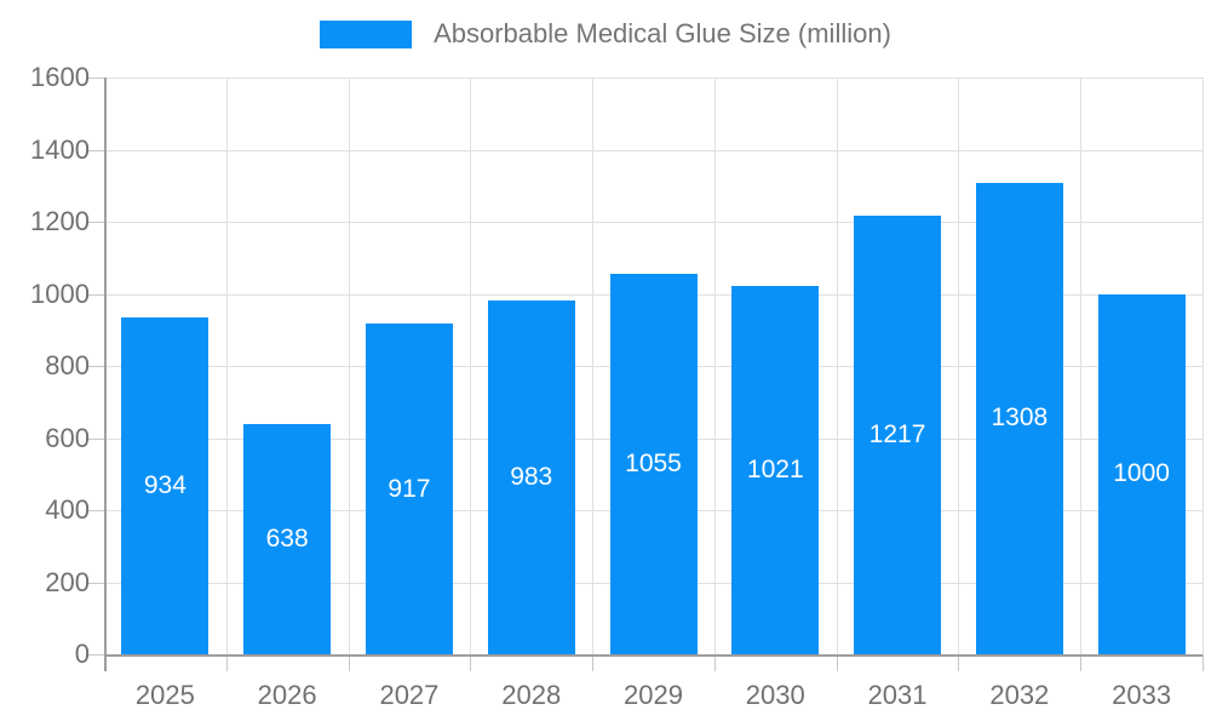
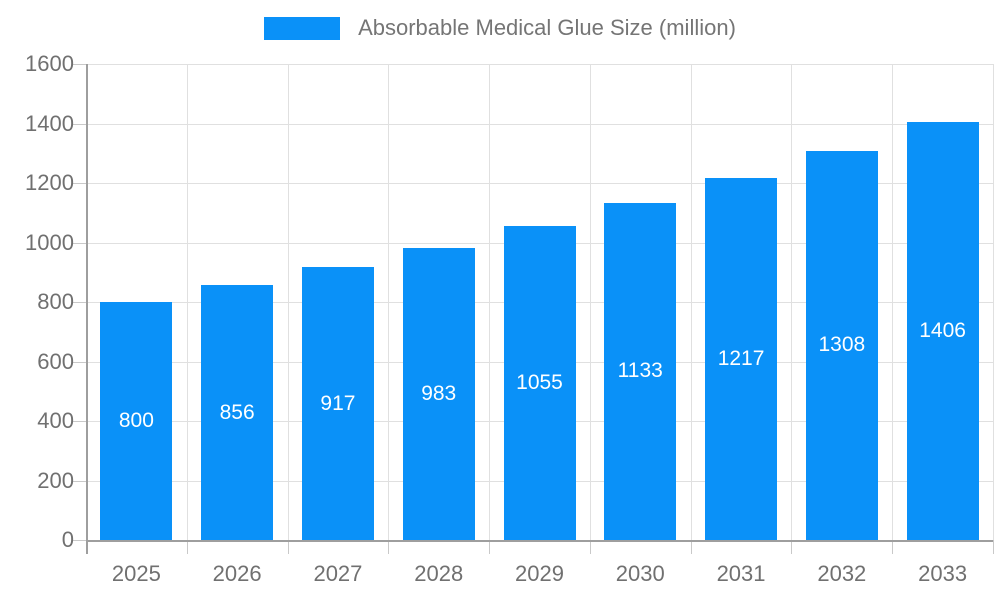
2025: 934 -> 800
2026: 638 -> 856
2030: 1021 -> 1133
2033: 1000 -> 1406
